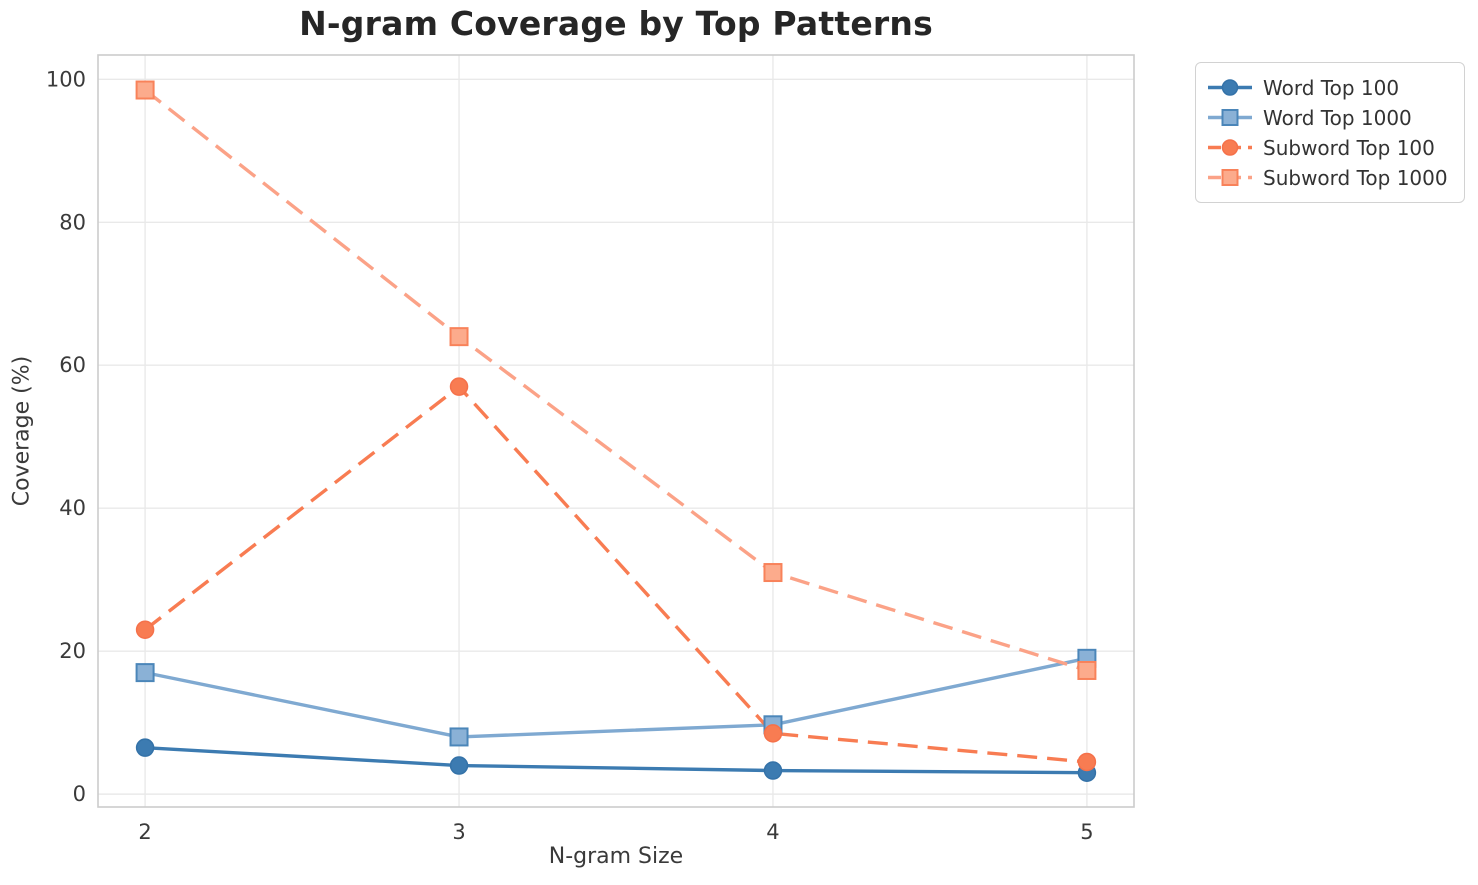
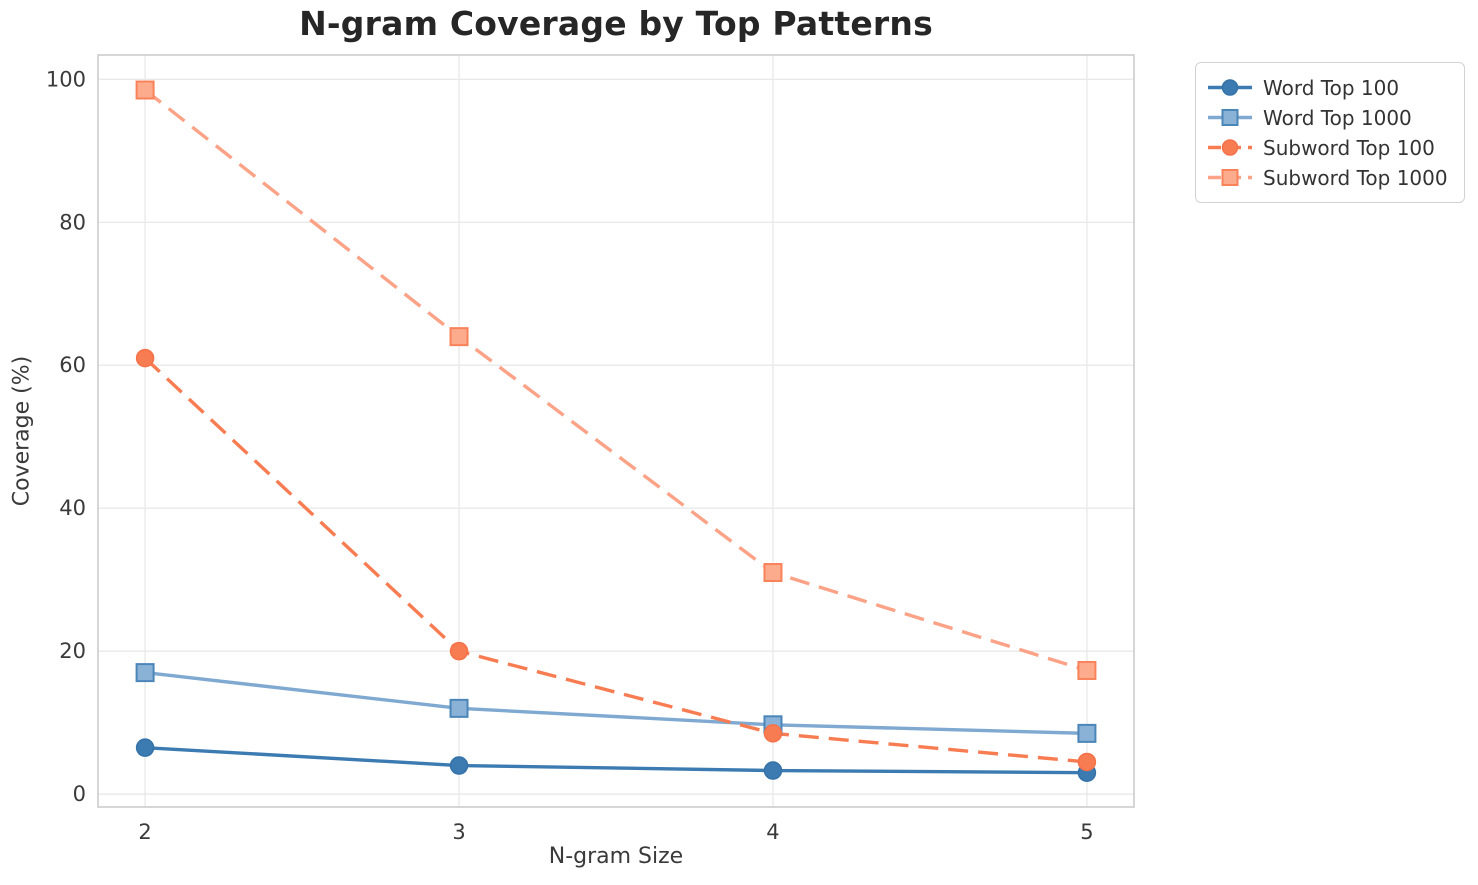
Subword Top 100/2: 23 -> 61
Word Top 1000/3: 8 -> 12
Subword Top 100/3: 57 -> 20
Word Top 1000/5: 19 -> 8
